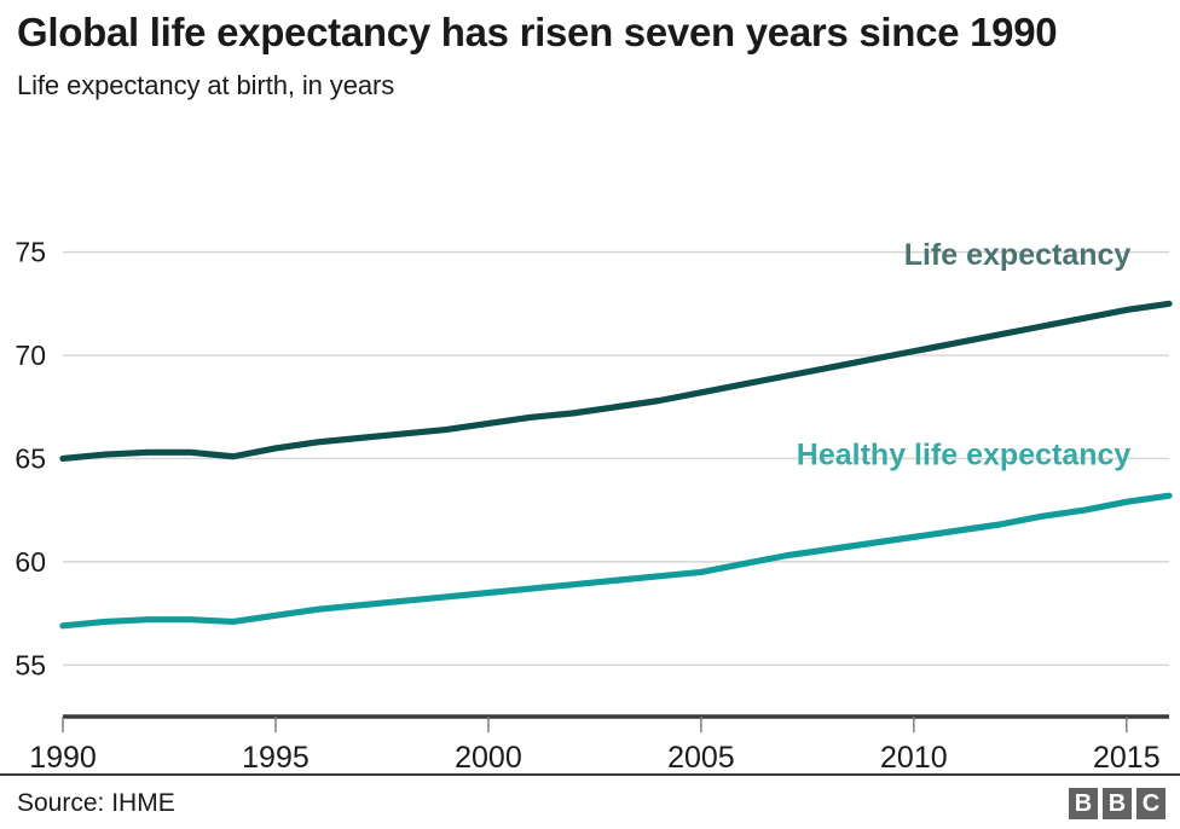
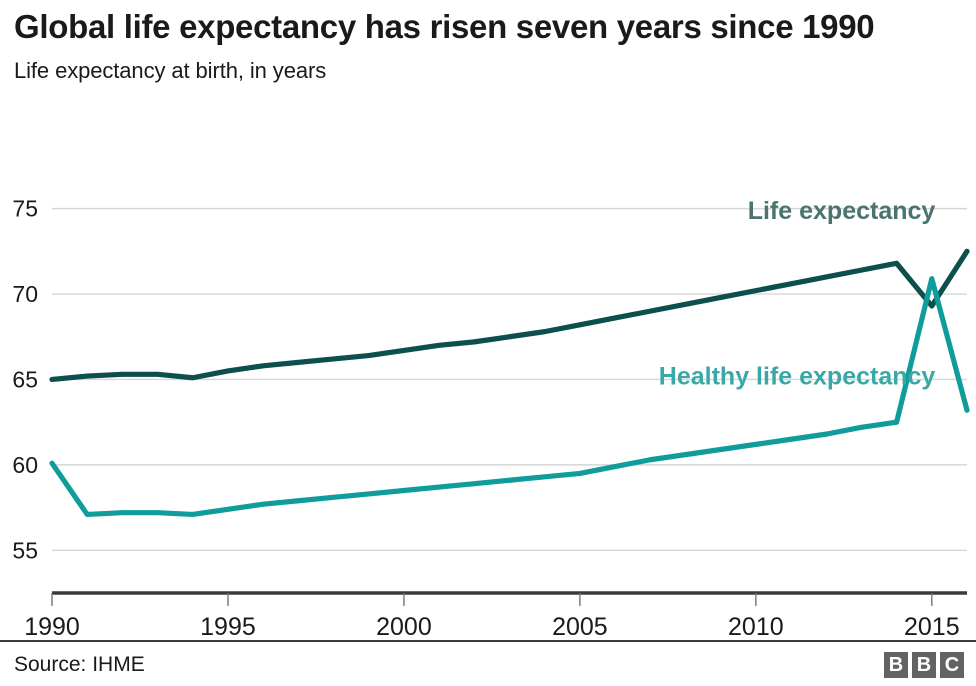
Healthy life expectancy/1990: 56.9 -> 60.1
Life expectancy/2015: 72.2 -> 69.3
Healthy life expectancy/2015: 62.9 -> 70.9
